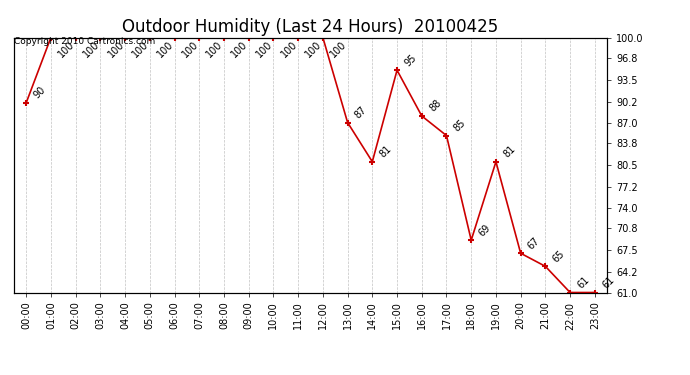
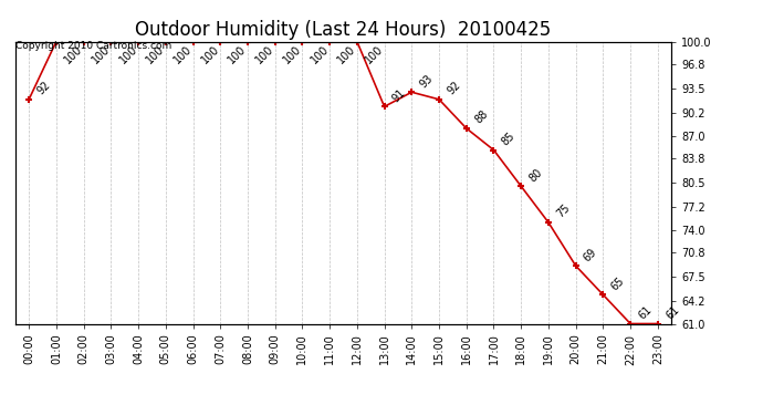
00:00: 90 -> 92
13:00: 87 -> 91
14:00: 81 -> 93
15:00: 95 -> 92
18:00: 69 -> 80
19:00: 81 -> 75
20:00: 67 -> 69
